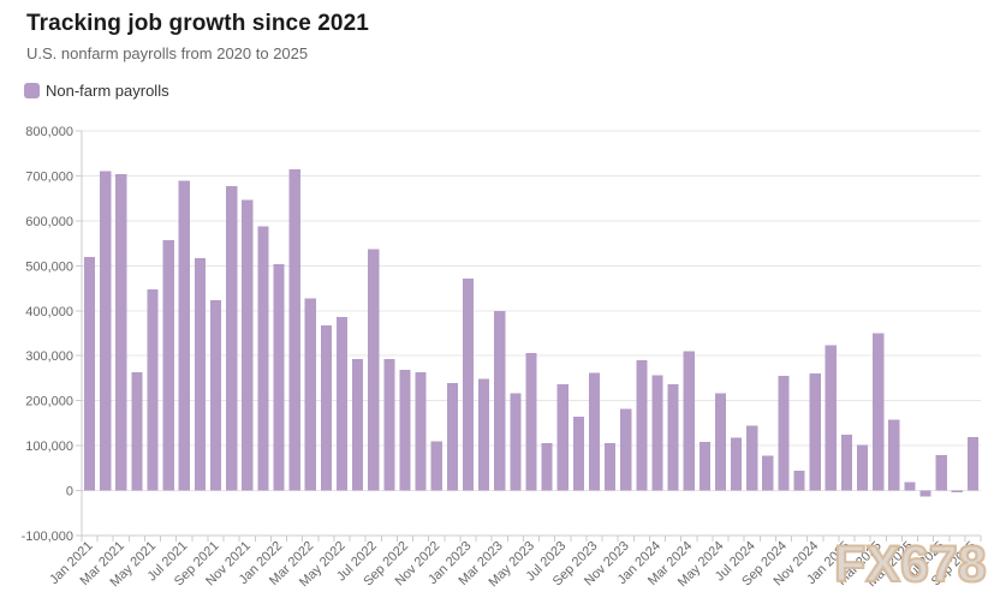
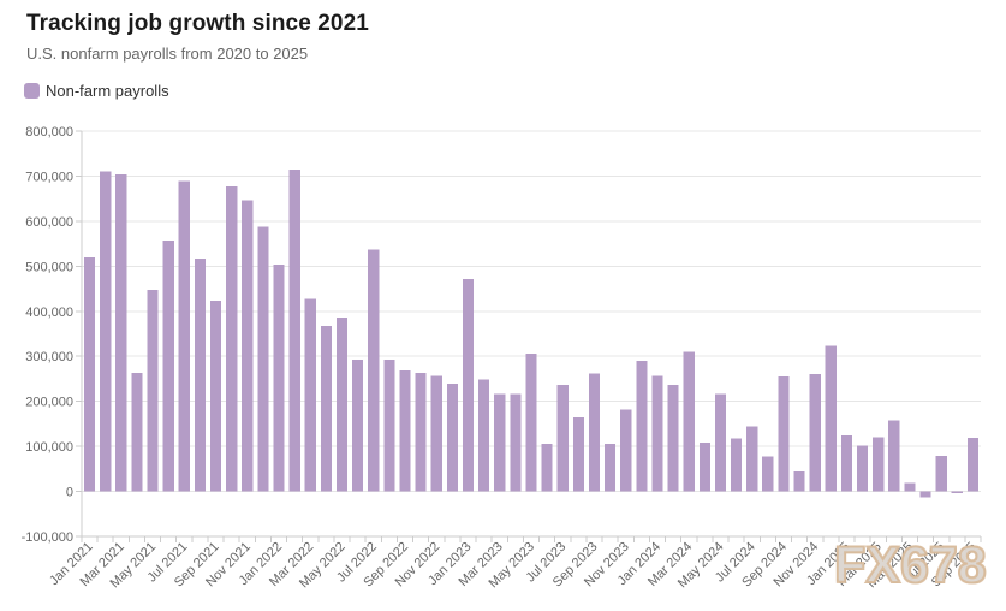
Nov 2022: 110000 -> 260000
Mar 2023: 400000 -> 220000
Mar 2025: 350000 -> 120000
